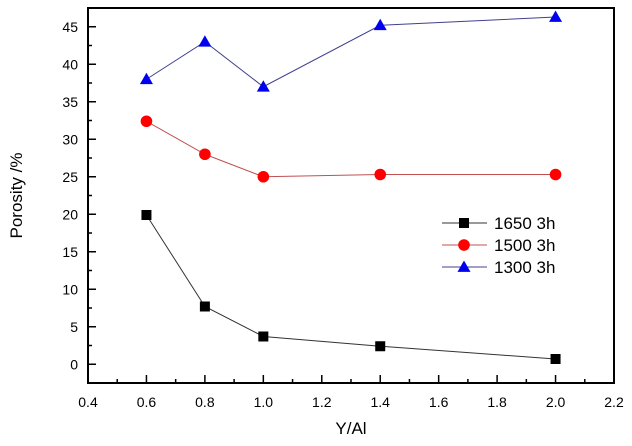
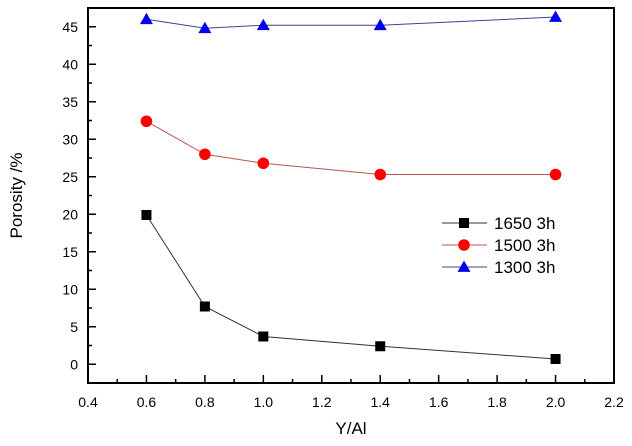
1300 3h/0.6: 38 -> 46
1300 3h/0.8: 43 -> 45
1500 3h/1.0: 25 -> 27
1300 3h/1.0: 37 -> 45
